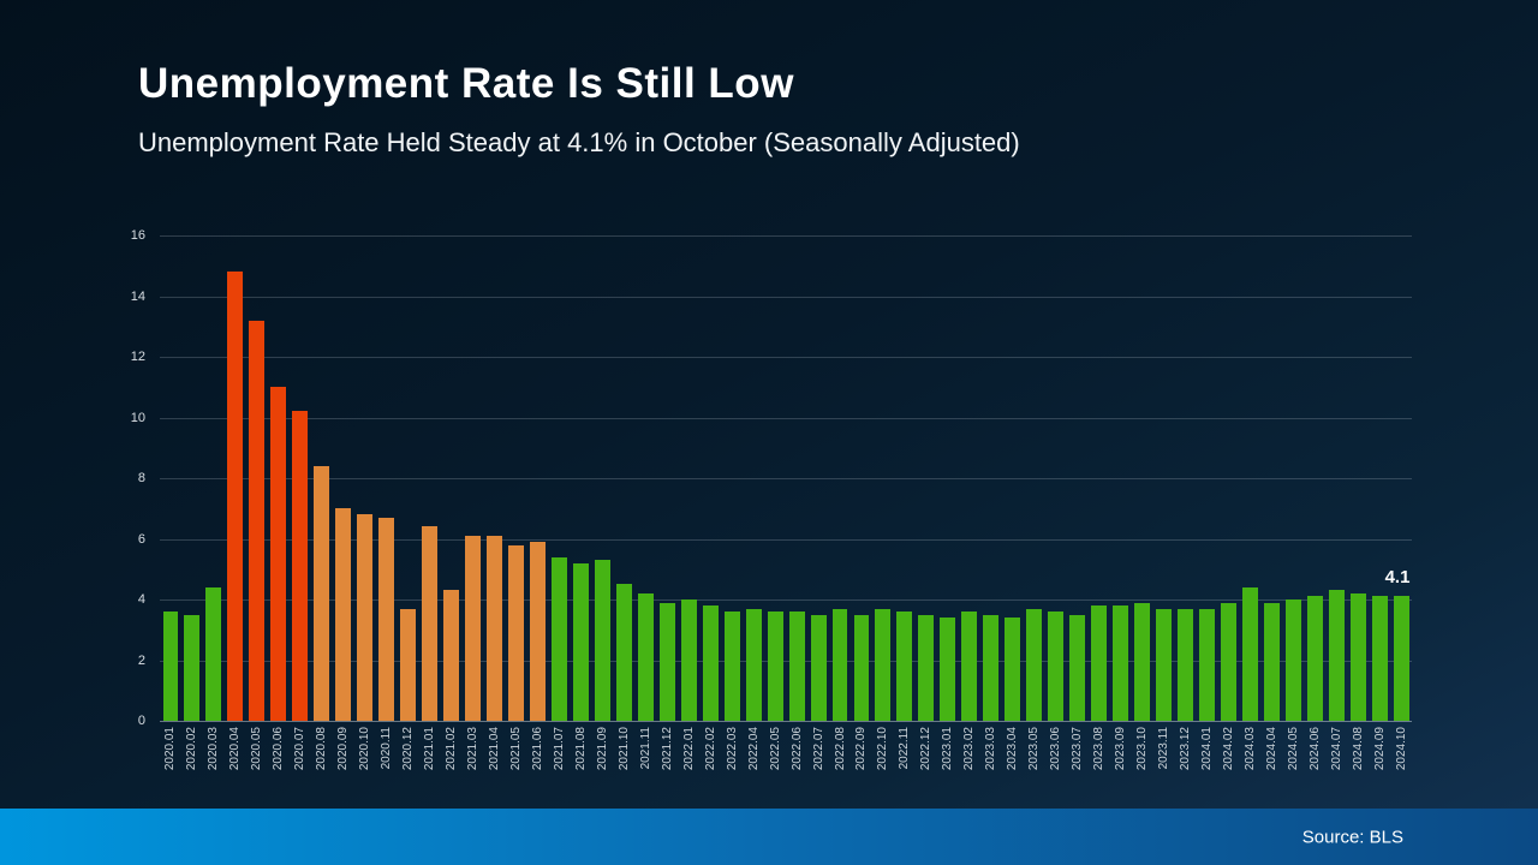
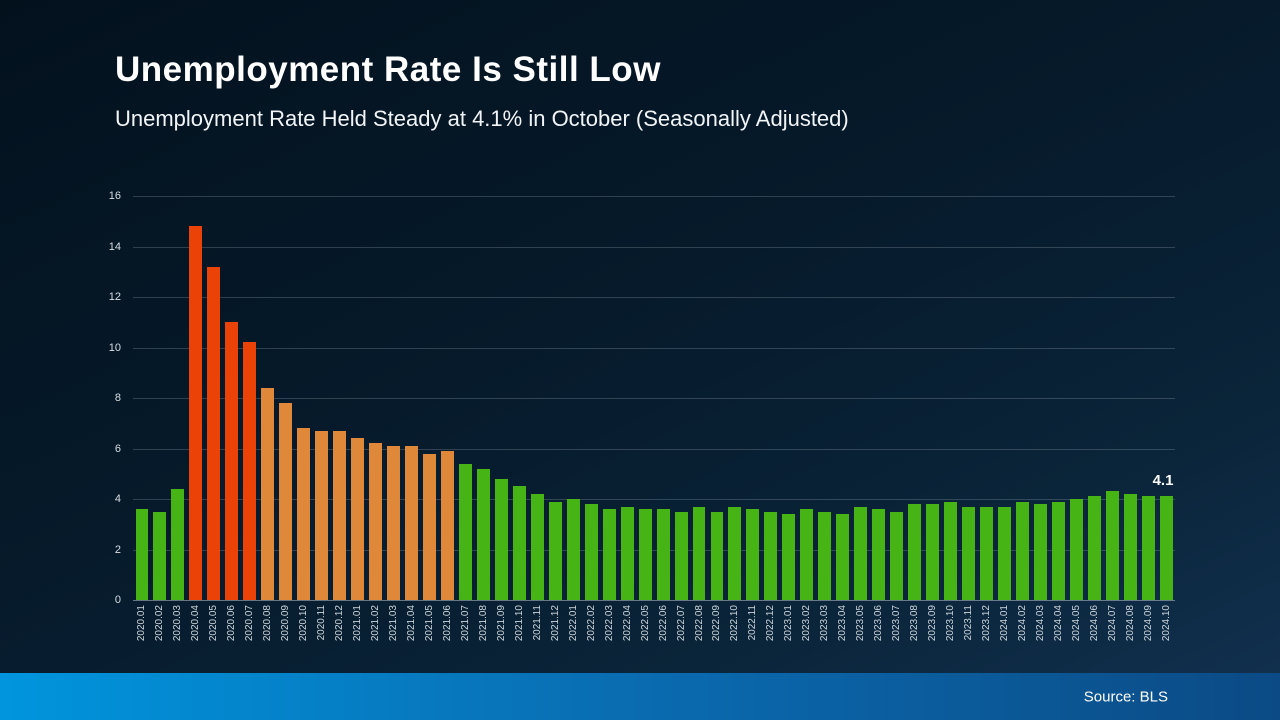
2020.09: 7.0 -> 7.8
2020.12: 3.7 -> 6.7
2021.02: 4.3 -> 6.2
2021.09: 5.3 -> 4.8
2024.03: 4.4 -> 3.8
